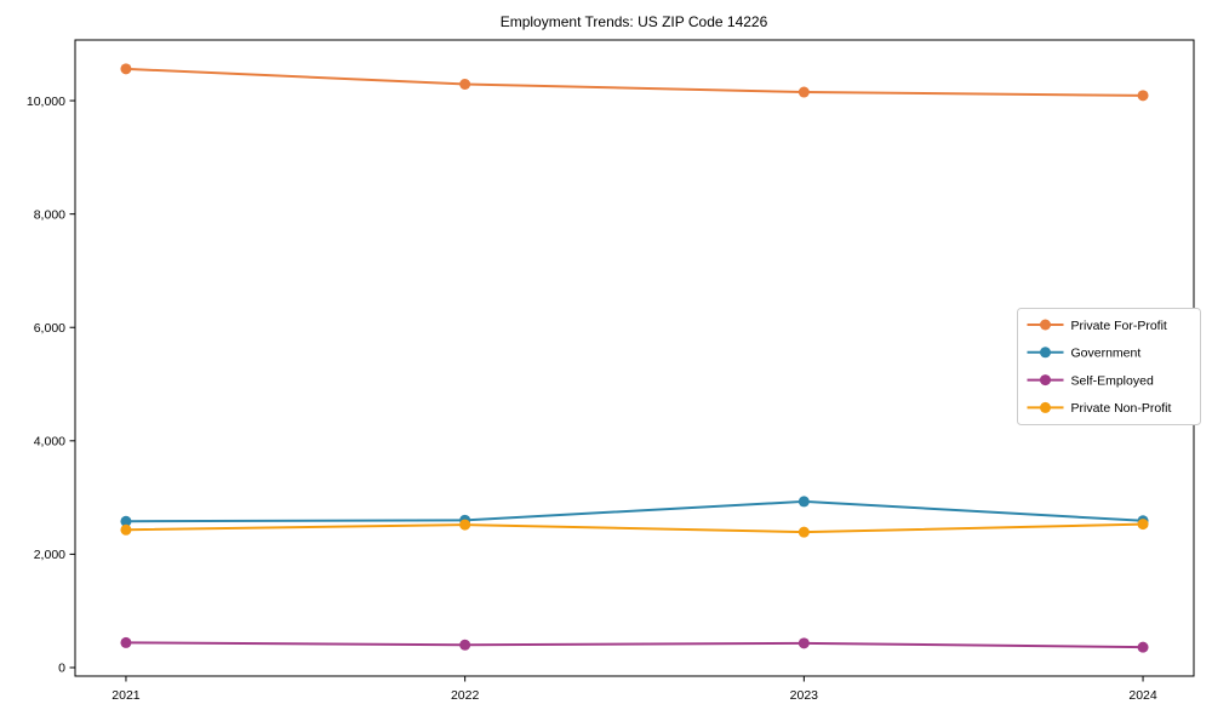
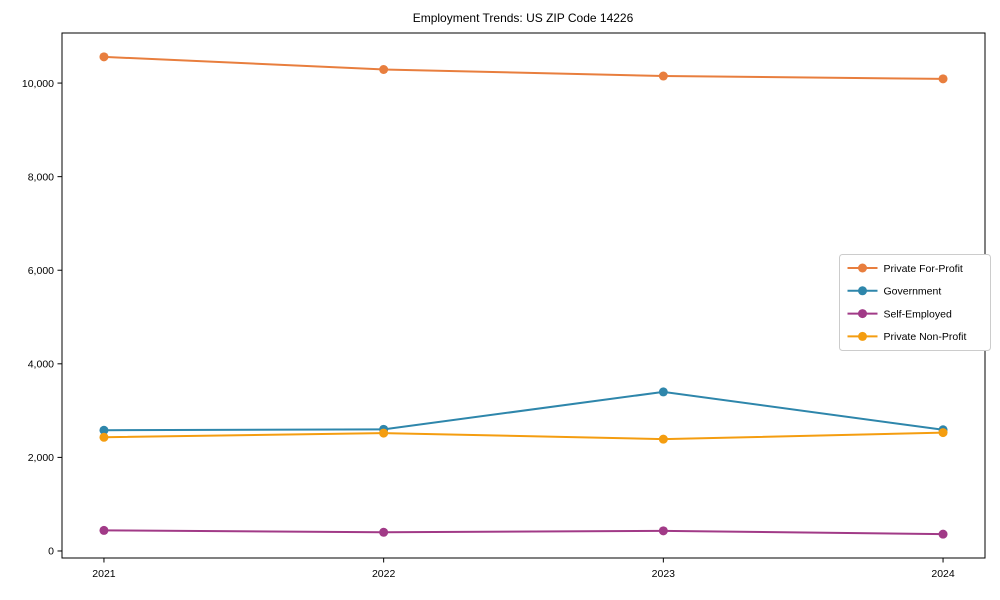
Government/2023: 2900 -> 3400
